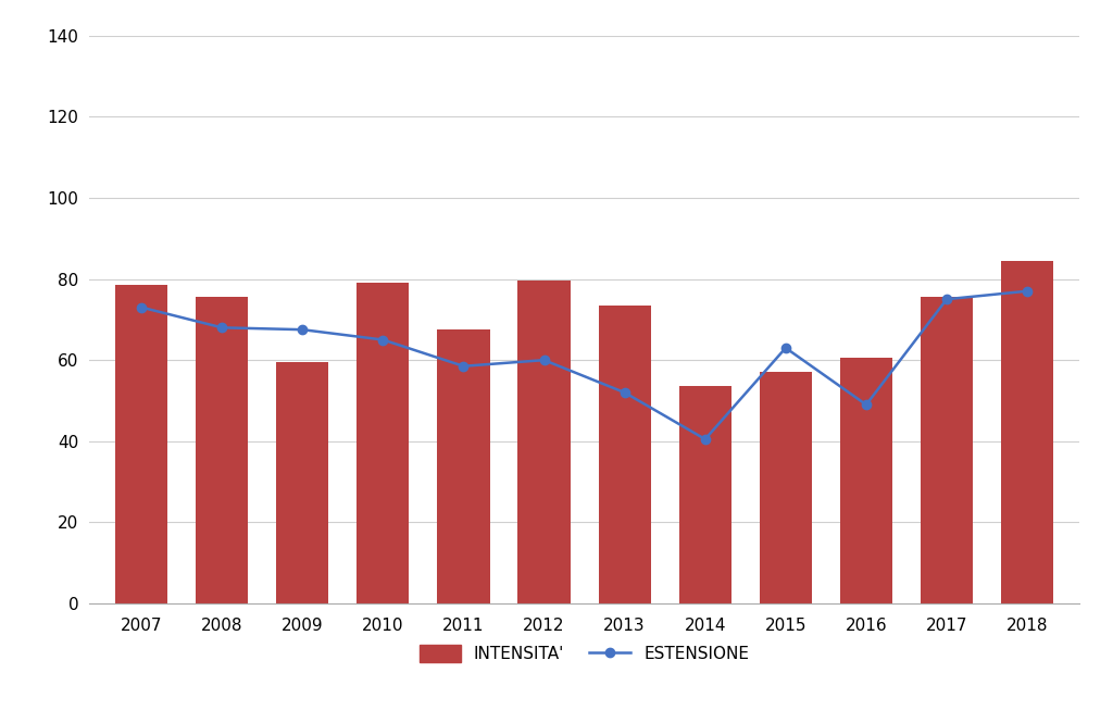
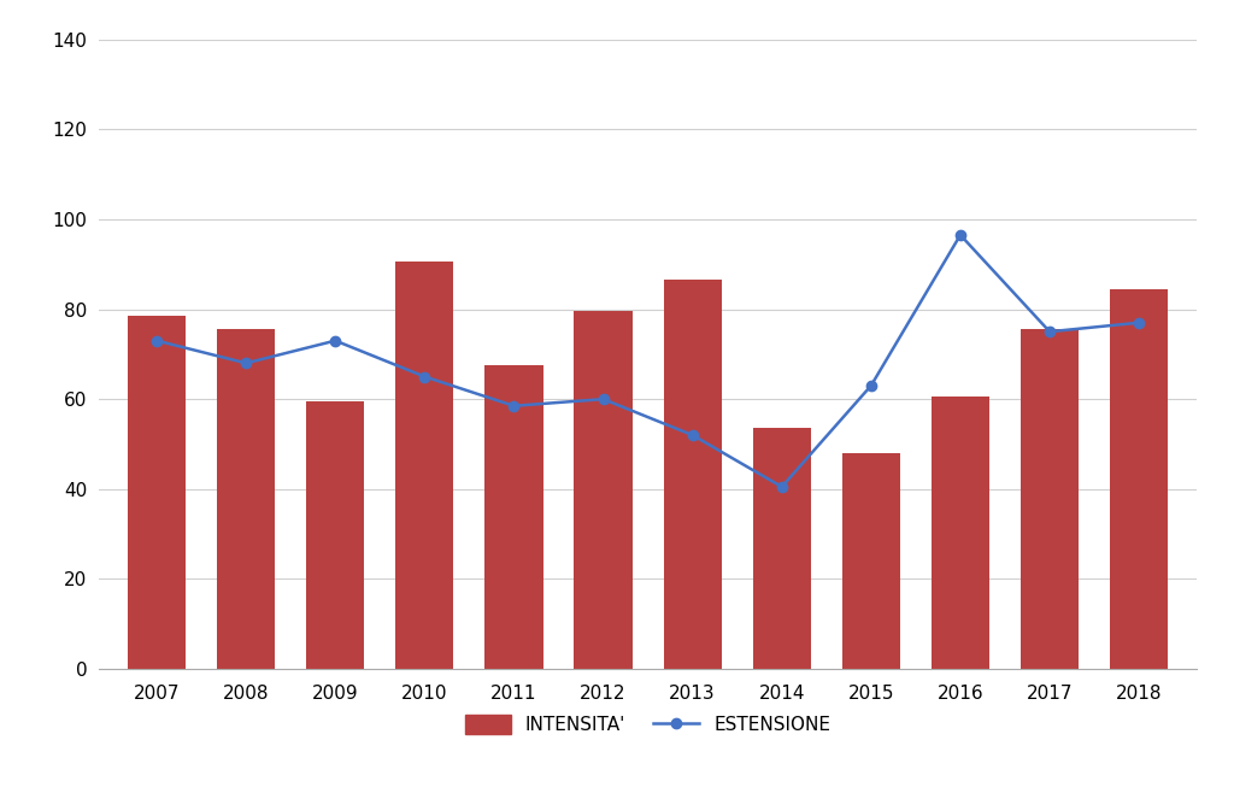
ESTENSIONE/2009: 67.5 -> 73.0
INTENSITA'/2010: 79.0 -> 90.5
INTENSITA'/2013: 73.5 -> 86.5
INTENSITA'/2015: 57.0 -> 48.0
ESTENSIONE/2016: 49.0 -> 96.5
